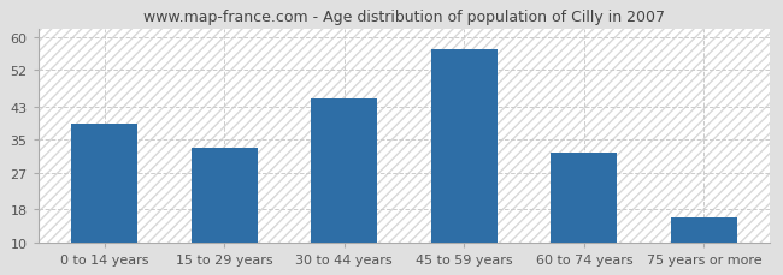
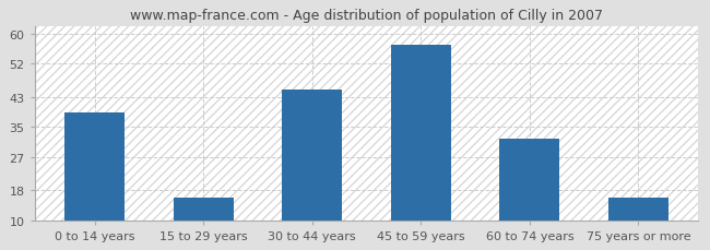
15 to 29 years: 33 -> 16
